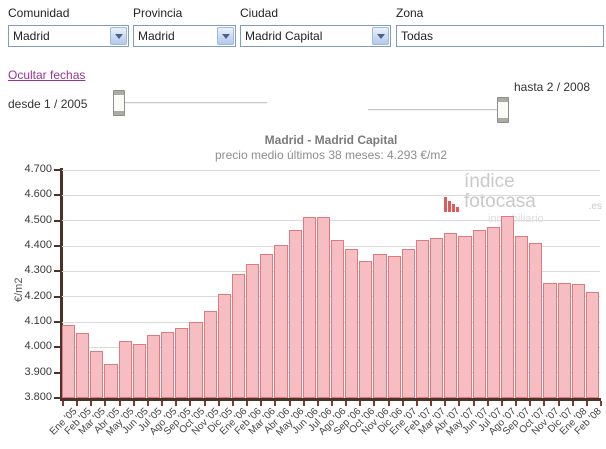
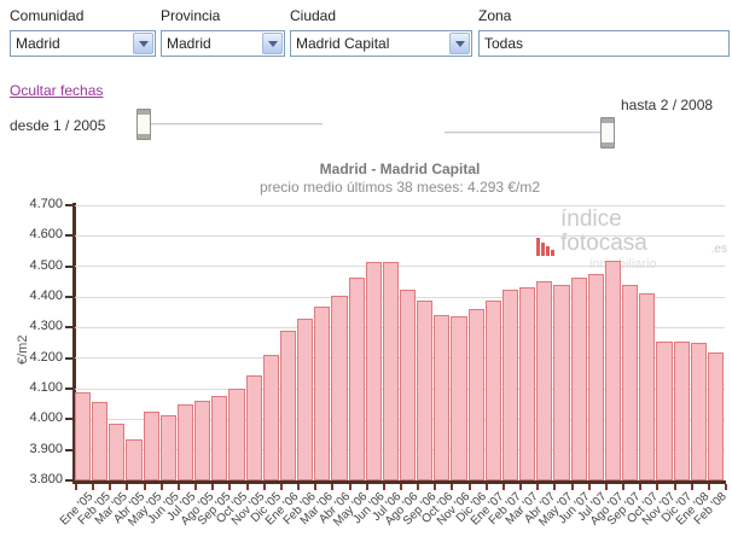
Nov '06: 4370 -> 4340
